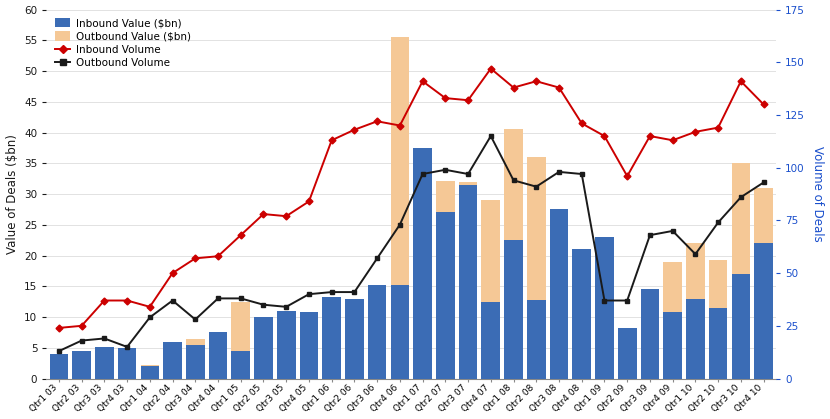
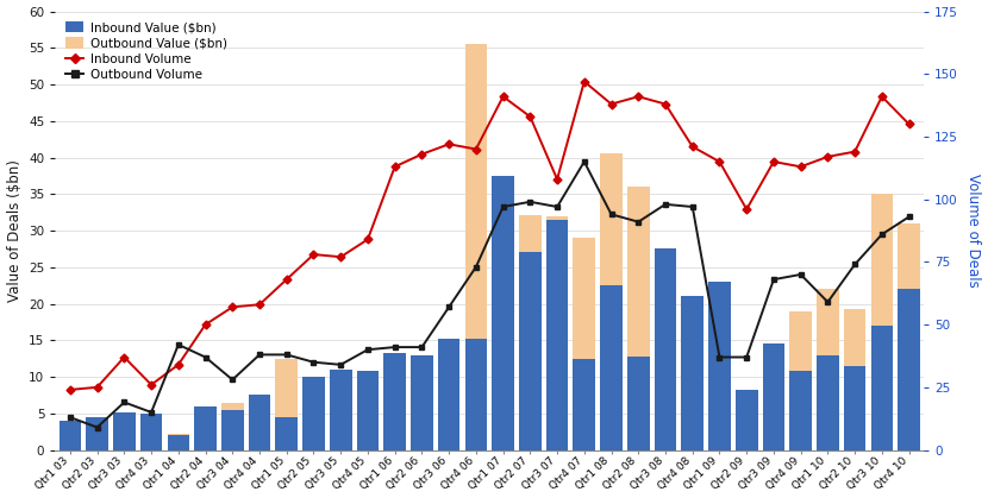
Outbound Volume/Qtr2 03: 18 -> 9
Inbound Volume/Qtr4 03: 37 -> 26
Outbound Volume/Qtr1 04: 29 -> 42
Inbound Volume/Qtr3 07: 132 -> 108
